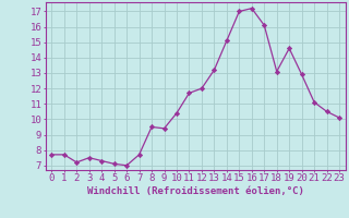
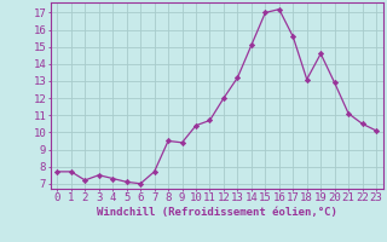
11: 11.7 -> 10.7
17: 16.1 -> 15.6
